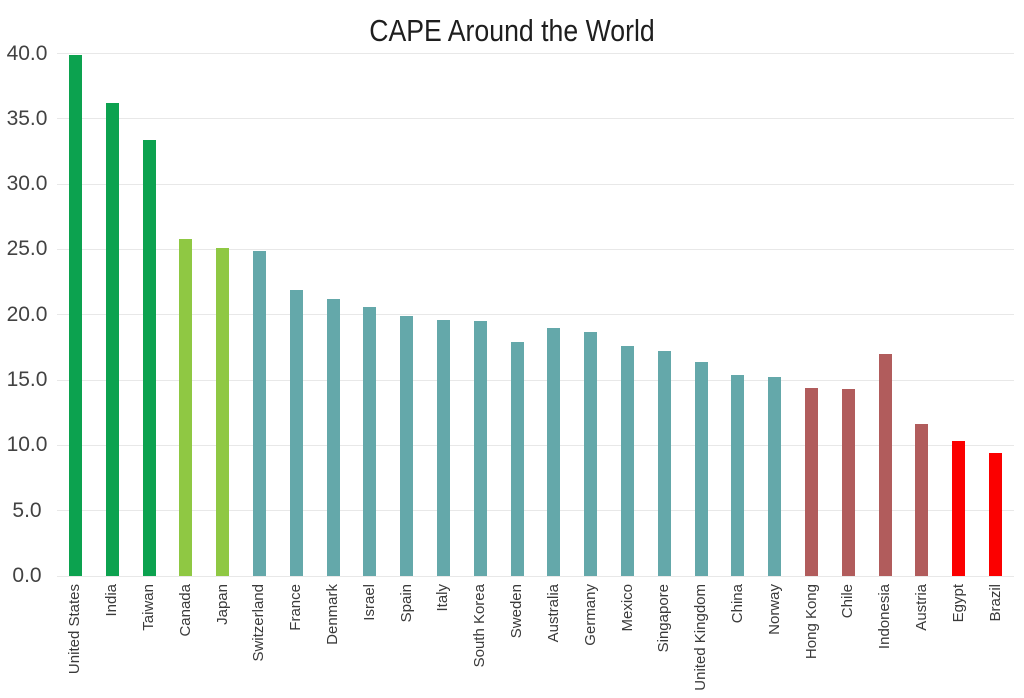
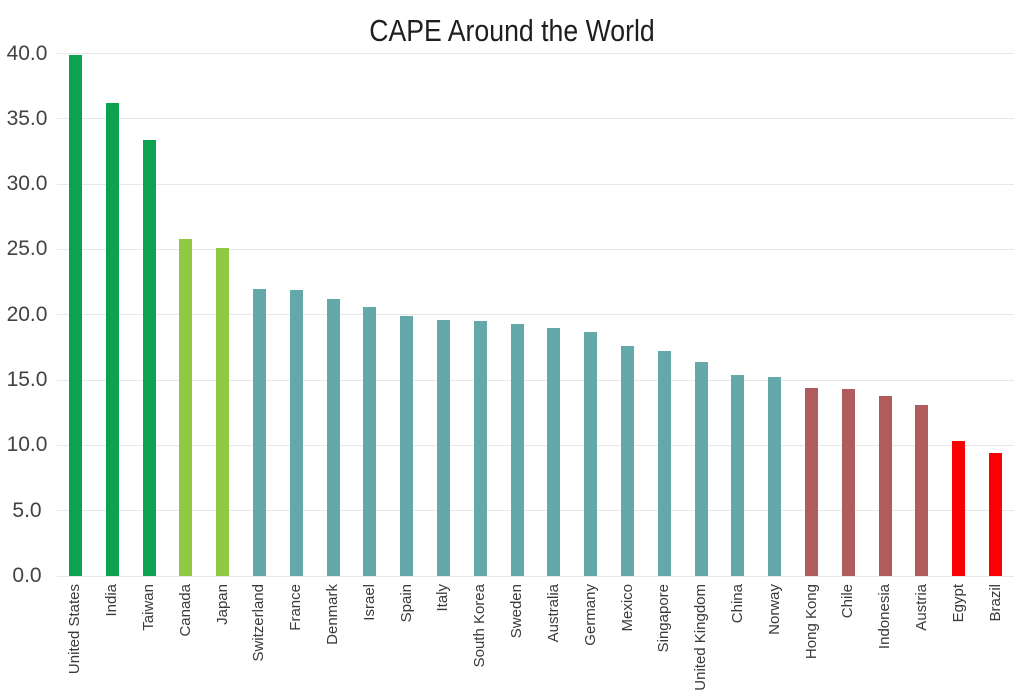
Switzerland: 24.9 -> 22.0
Sweden: 17.9 -> 19.3
Indonesia: 17.0 -> 13.8
Austria: 11.6 -> 13.1
